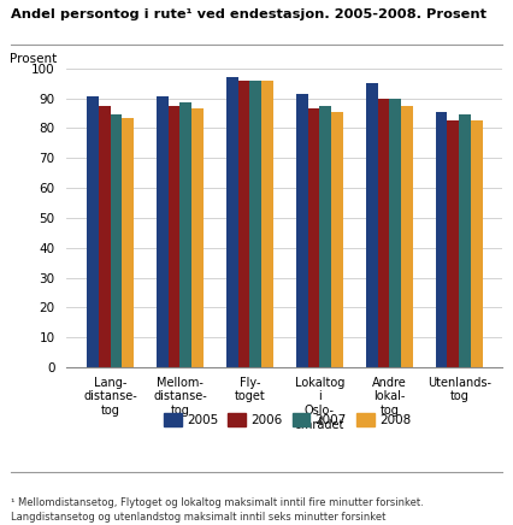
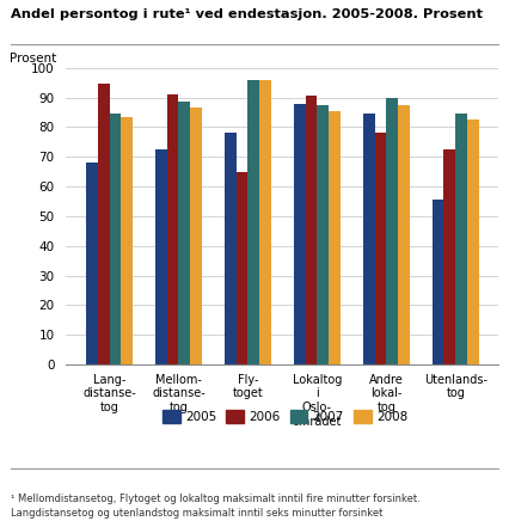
2005/Lang- distanse- tog: 90.5 -> 68.0
2006/Lang- distanse- tog: 87.5 -> 94.5
2005/Mellom- distanse- tog: 90.5 -> 72.5
2006/Mellom- distanse- tog: 87.5 -> 91.0
2005/Fly- toget: 97.0 -> 78.0
2006/Fly- toget: 96.0 -> 65.0
2005/Lokaltog i Oslo- området: 91.5 -> 88.0
2006/Lokaltog i Oslo- området: 86.5 -> 90.5
2005/Andre lokal- tog: 95.0 -> 84.5
2006/Andre lokal- tog: 90.0 -> 78.0
2005/Utenlands- tog: 85.5 -> 55.5
2006/Utenlands- tog: 82.5 -> 72.5
